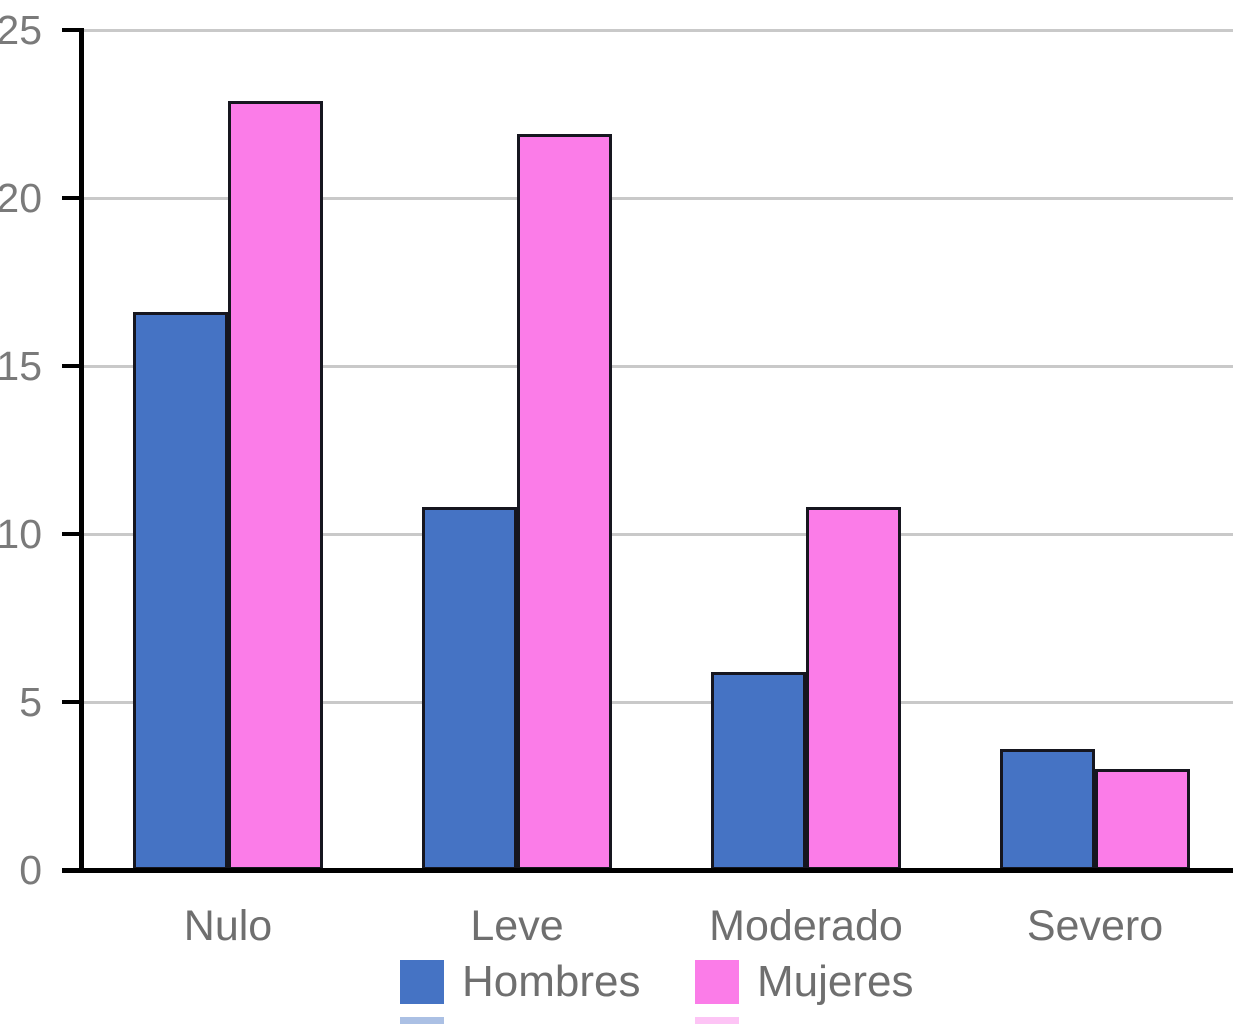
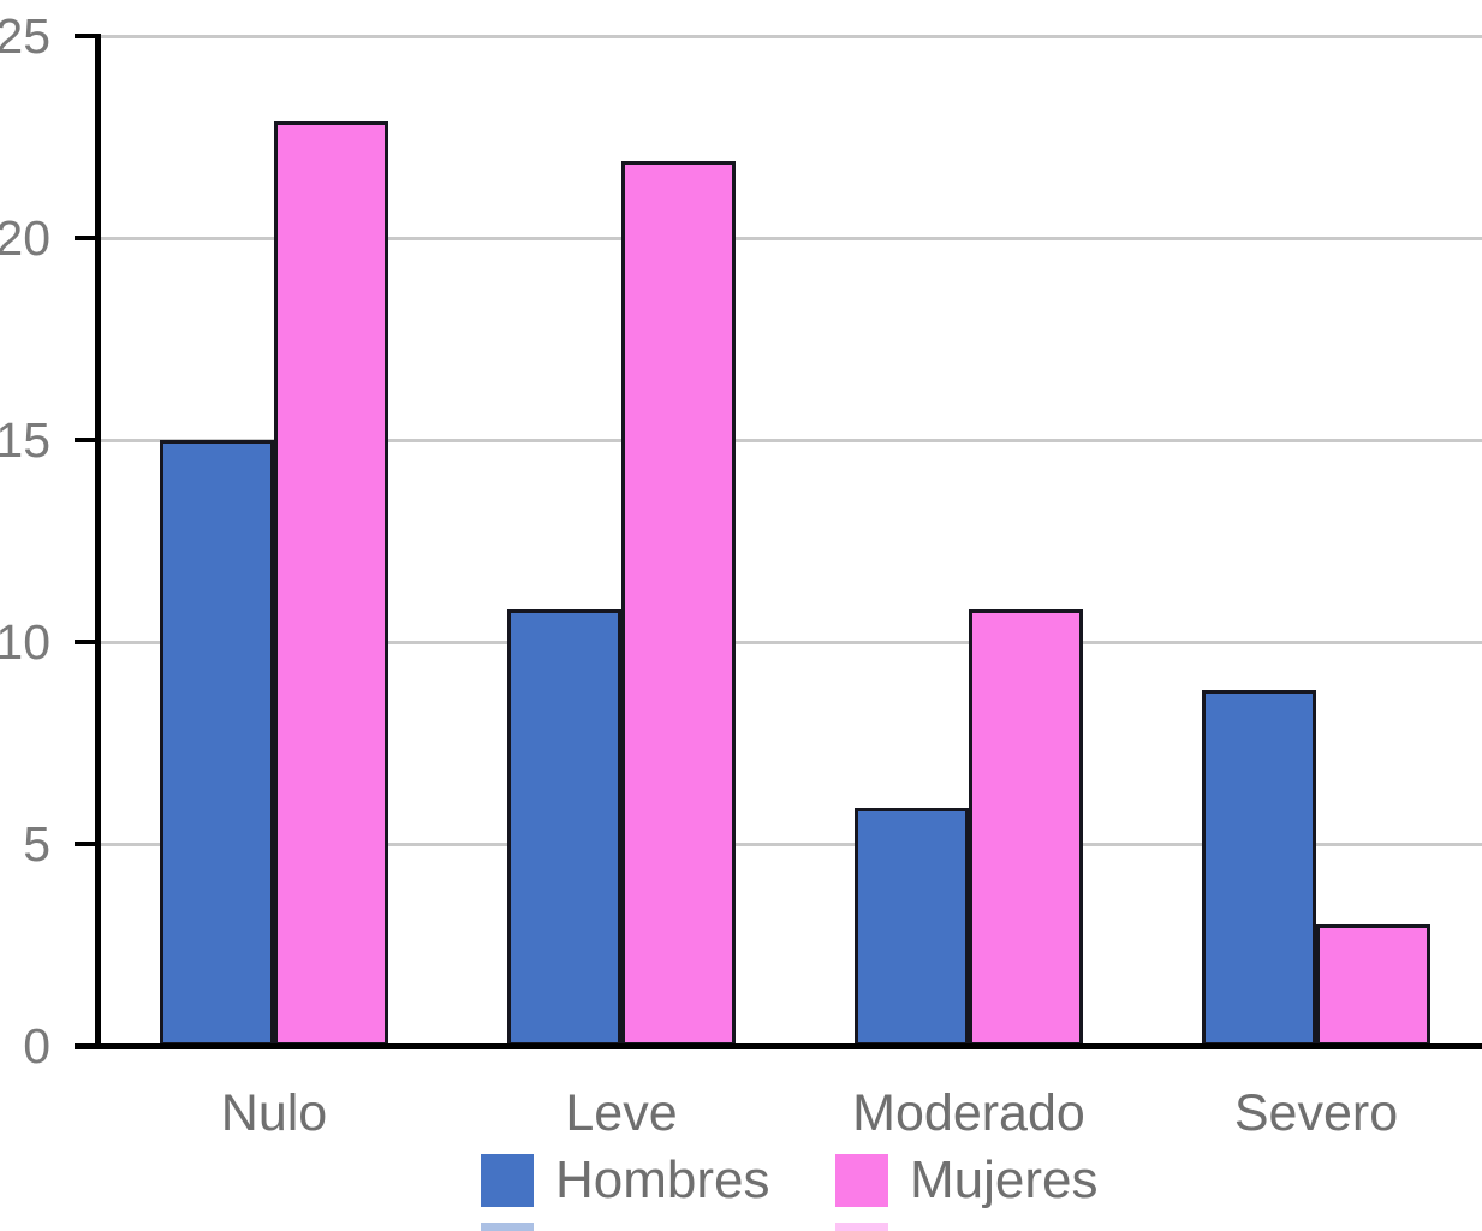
Hombres/Nulo: 16.6 -> 15.0
Hombres/Severo: 3.6 -> 8.8
